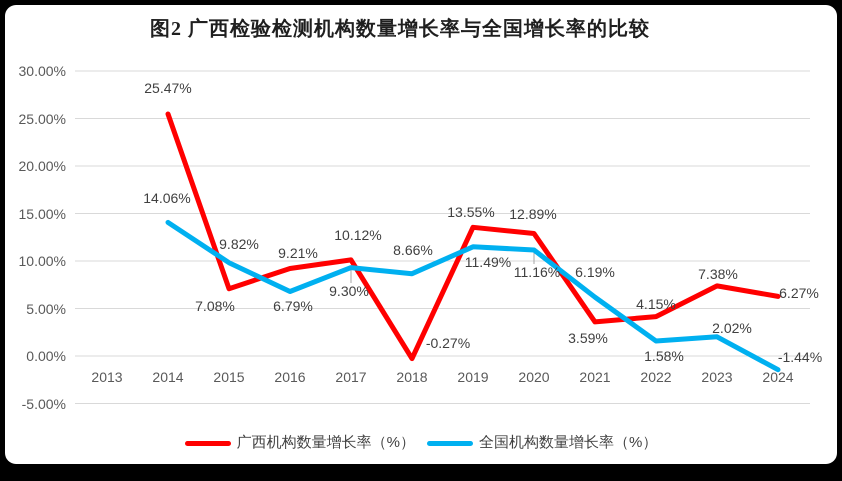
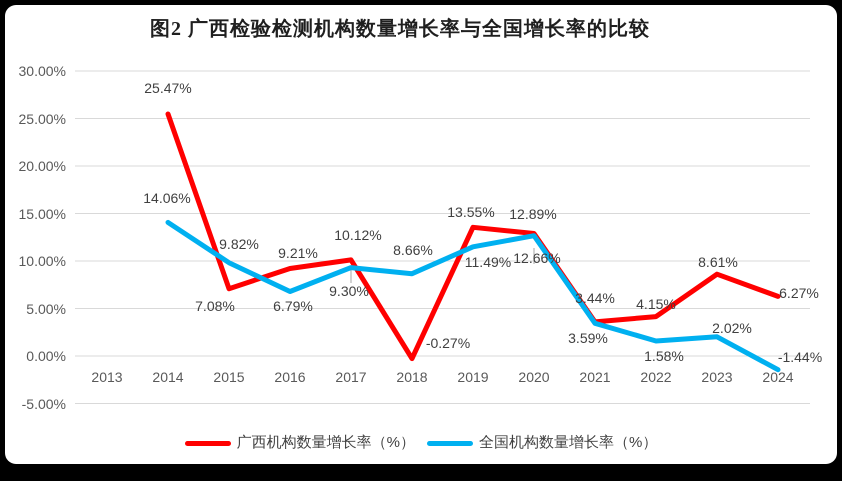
全国机构数量增长率（%）/2020: 11.16% -> 12.66%
全国机构数量增长率（%）/2021: 6.19% -> 3.44%
广西机构数量增长率（%）/2023: 7.38% -> 8.61%
